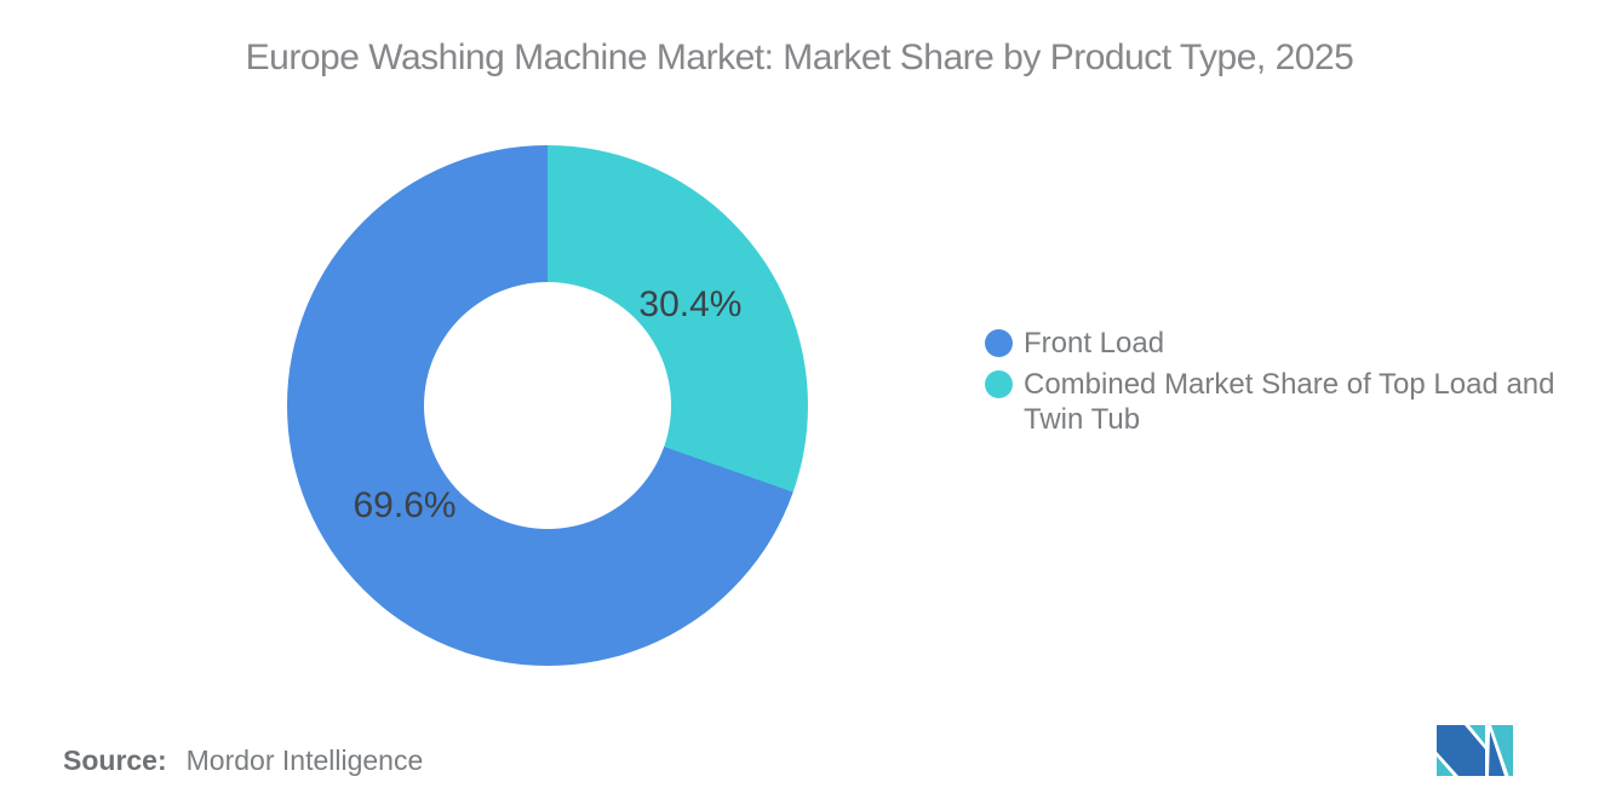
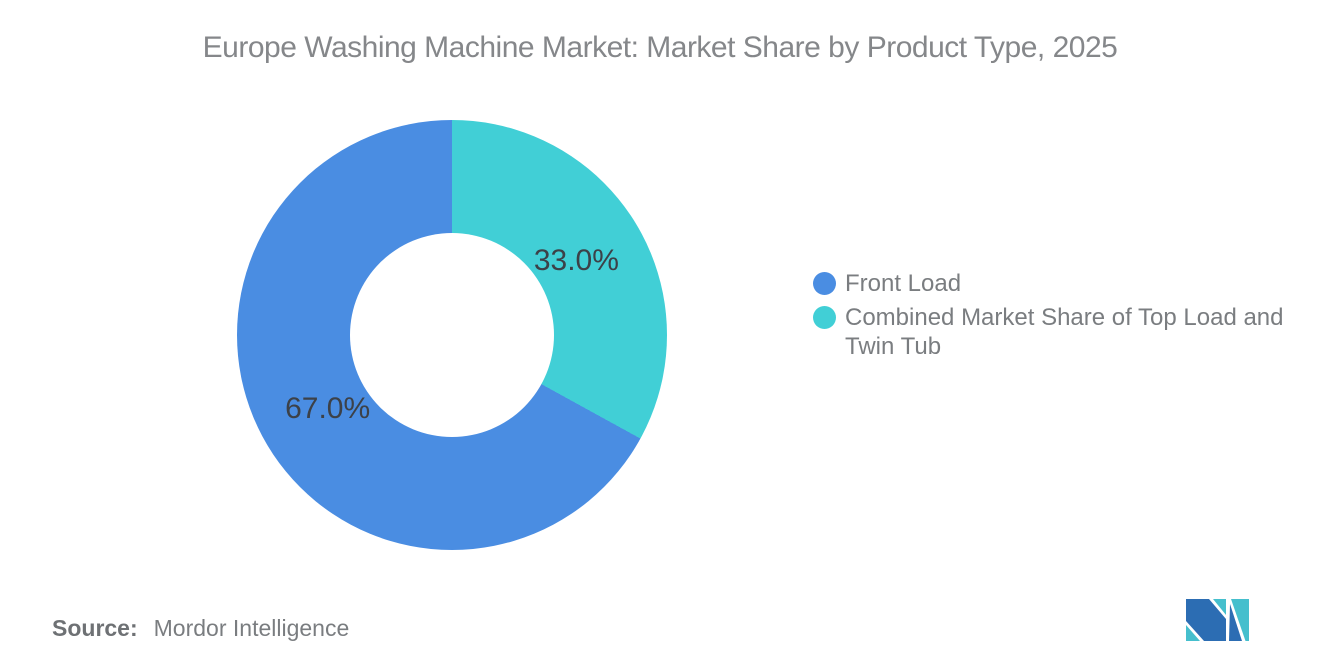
Front Load: 69.6% -> 67.0%
Combined Market Share of Top Load and Twin Tub: 30.4% -> 33.0%
